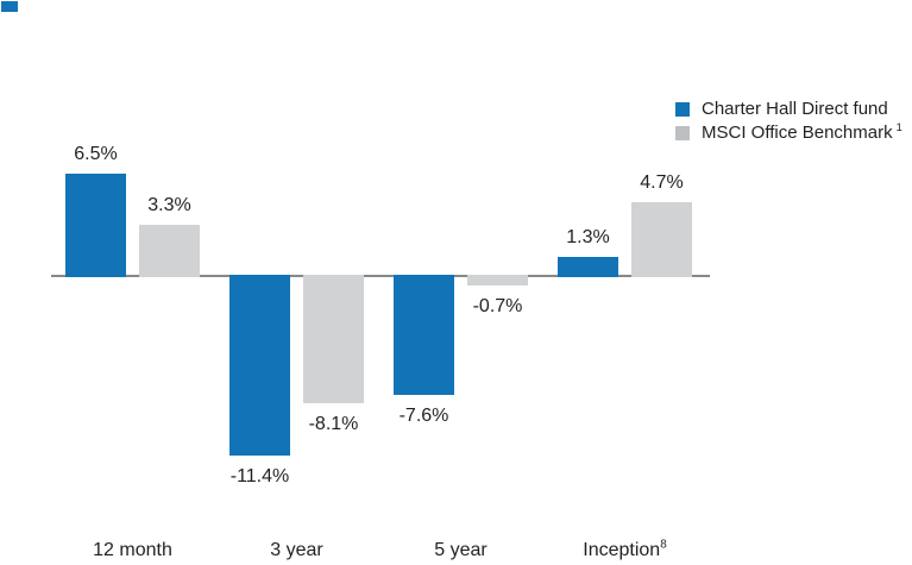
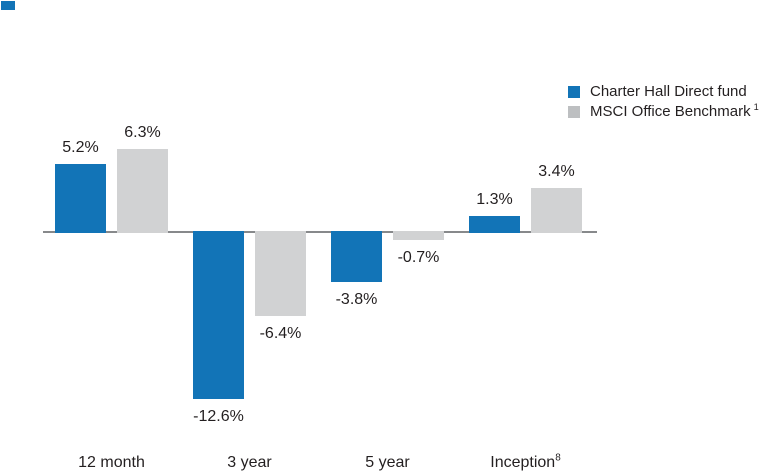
Charter Hall Direct fund/12 month: 6.5% -> 5.2%
MSCI Office Benchmark/12 month: 3.3% -> 6.3%
Charter Hall Direct fund/3 year: -11.4% -> -12.6%
MSCI Office Benchmark/3 year: -8.1% -> -6.4%
Charter Hall Direct fund/5 year: -7.6% -> -3.8%
MSCI Office Benchmark/Inception: 4.7% -> 3.4%
